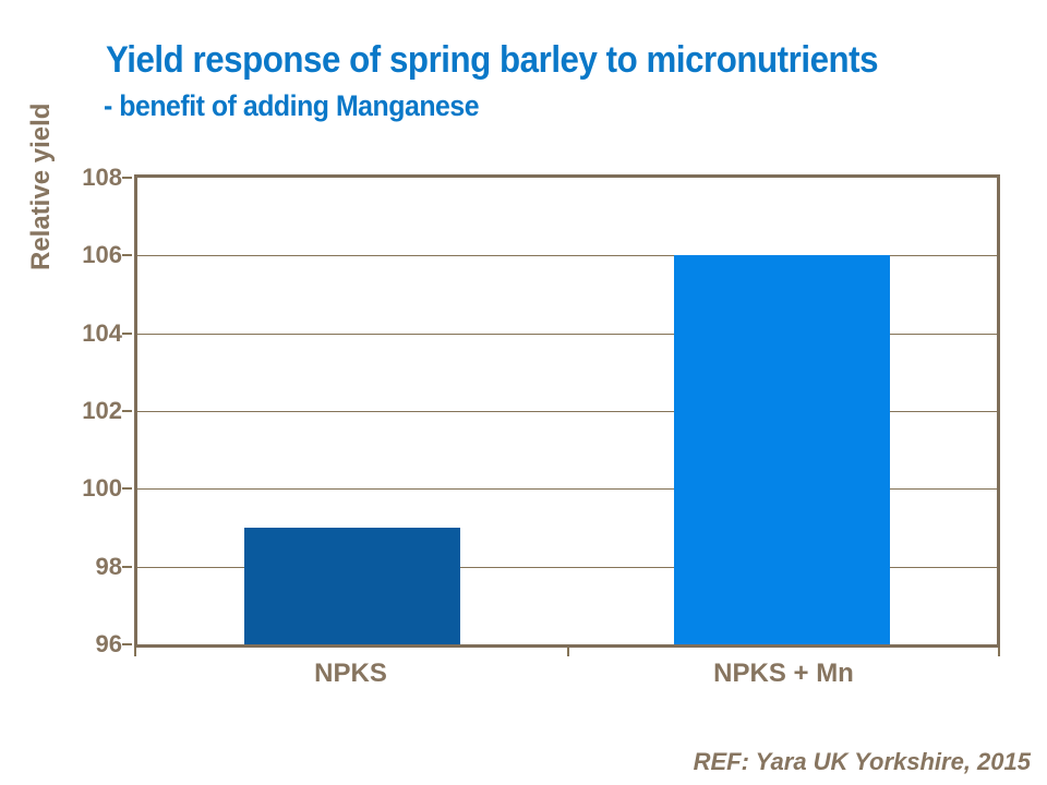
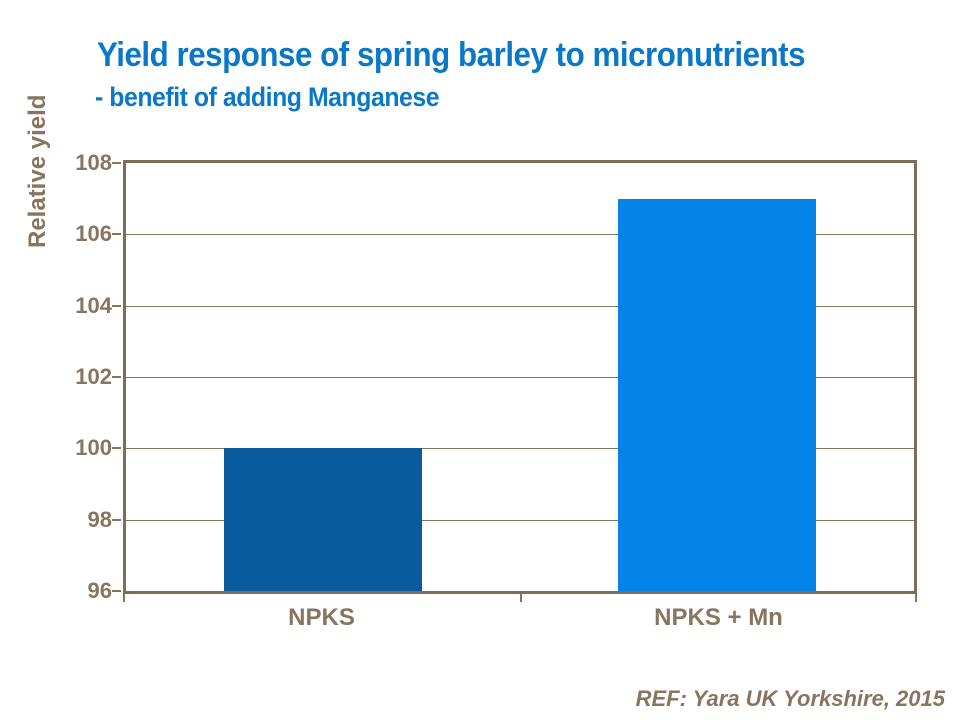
NPKS: 99 -> 100
NPKS + Mn: 106 -> 107
